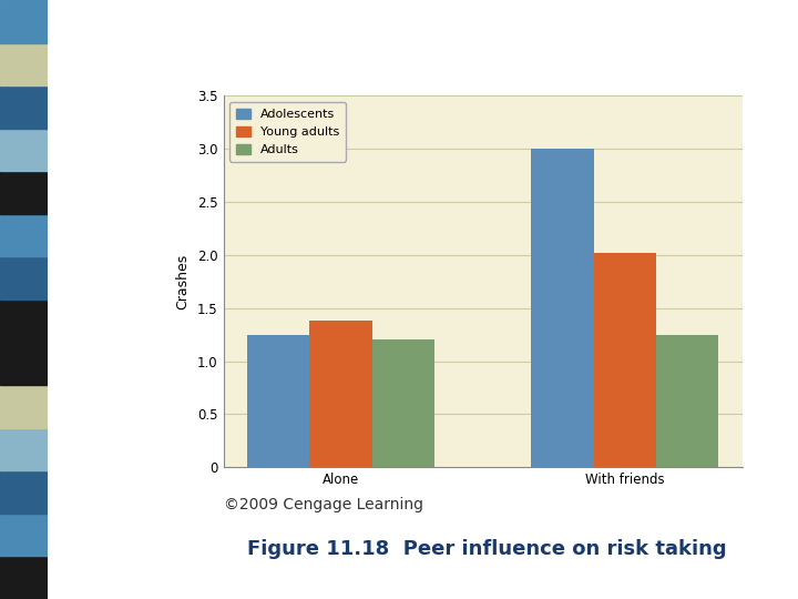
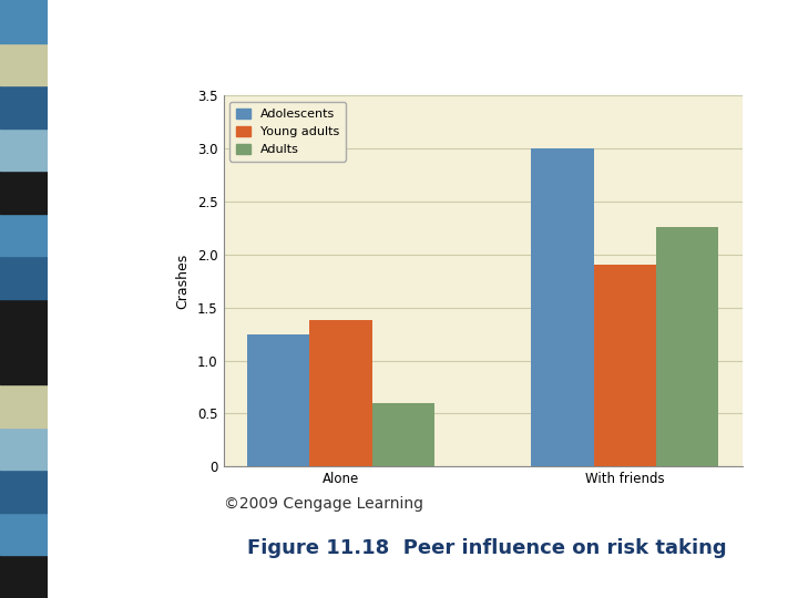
Adults/Alone: 1.20 -> 0.60
Young adults/With friends: 2.02 -> 1.90
Adults/With friends: 1.25 -> 2.26
